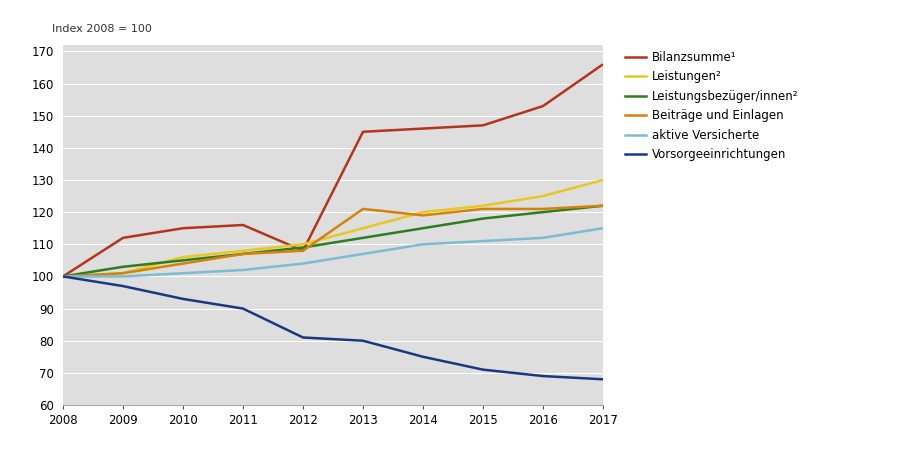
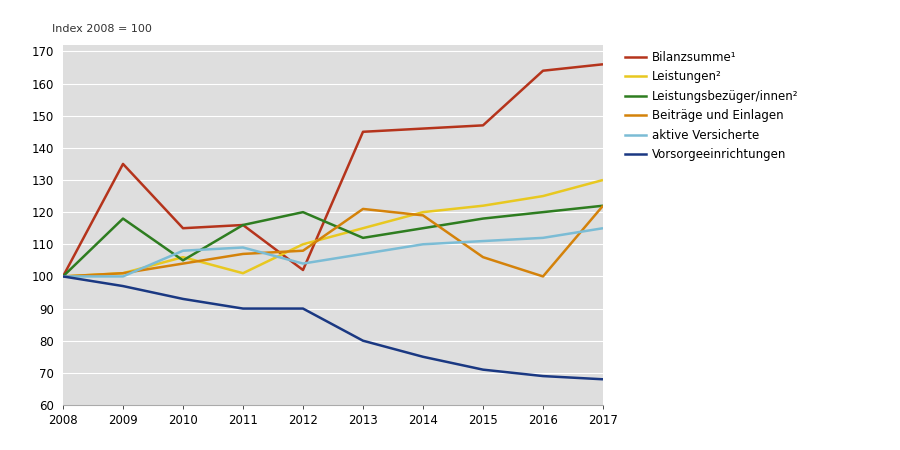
Bilanzsumme¹/2009: 112 -> 135
Leistungsbezüger/innen²/2009: 103 -> 118
aktive Versicherte/2010: 101 -> 108
Leistungen²/2011: 108 -> 101
Leistungsbezüger/innen²/2011: 107 -> 116
aktive Versicherte/2011: 102 -> 109
Bilanzsumme¹/2012: 108 -> 102
Leistungsbezüger/innen²/2012: 109 -> 120
Vorsorgeeinrichtungen/2012: 81 -> 90
Beiträge und Einlagen/2015: 121 -> 106
Bilanzsumme¹/2016: 153 -> 164
Beiträge und Einlagen/2016: 121 -> 100
